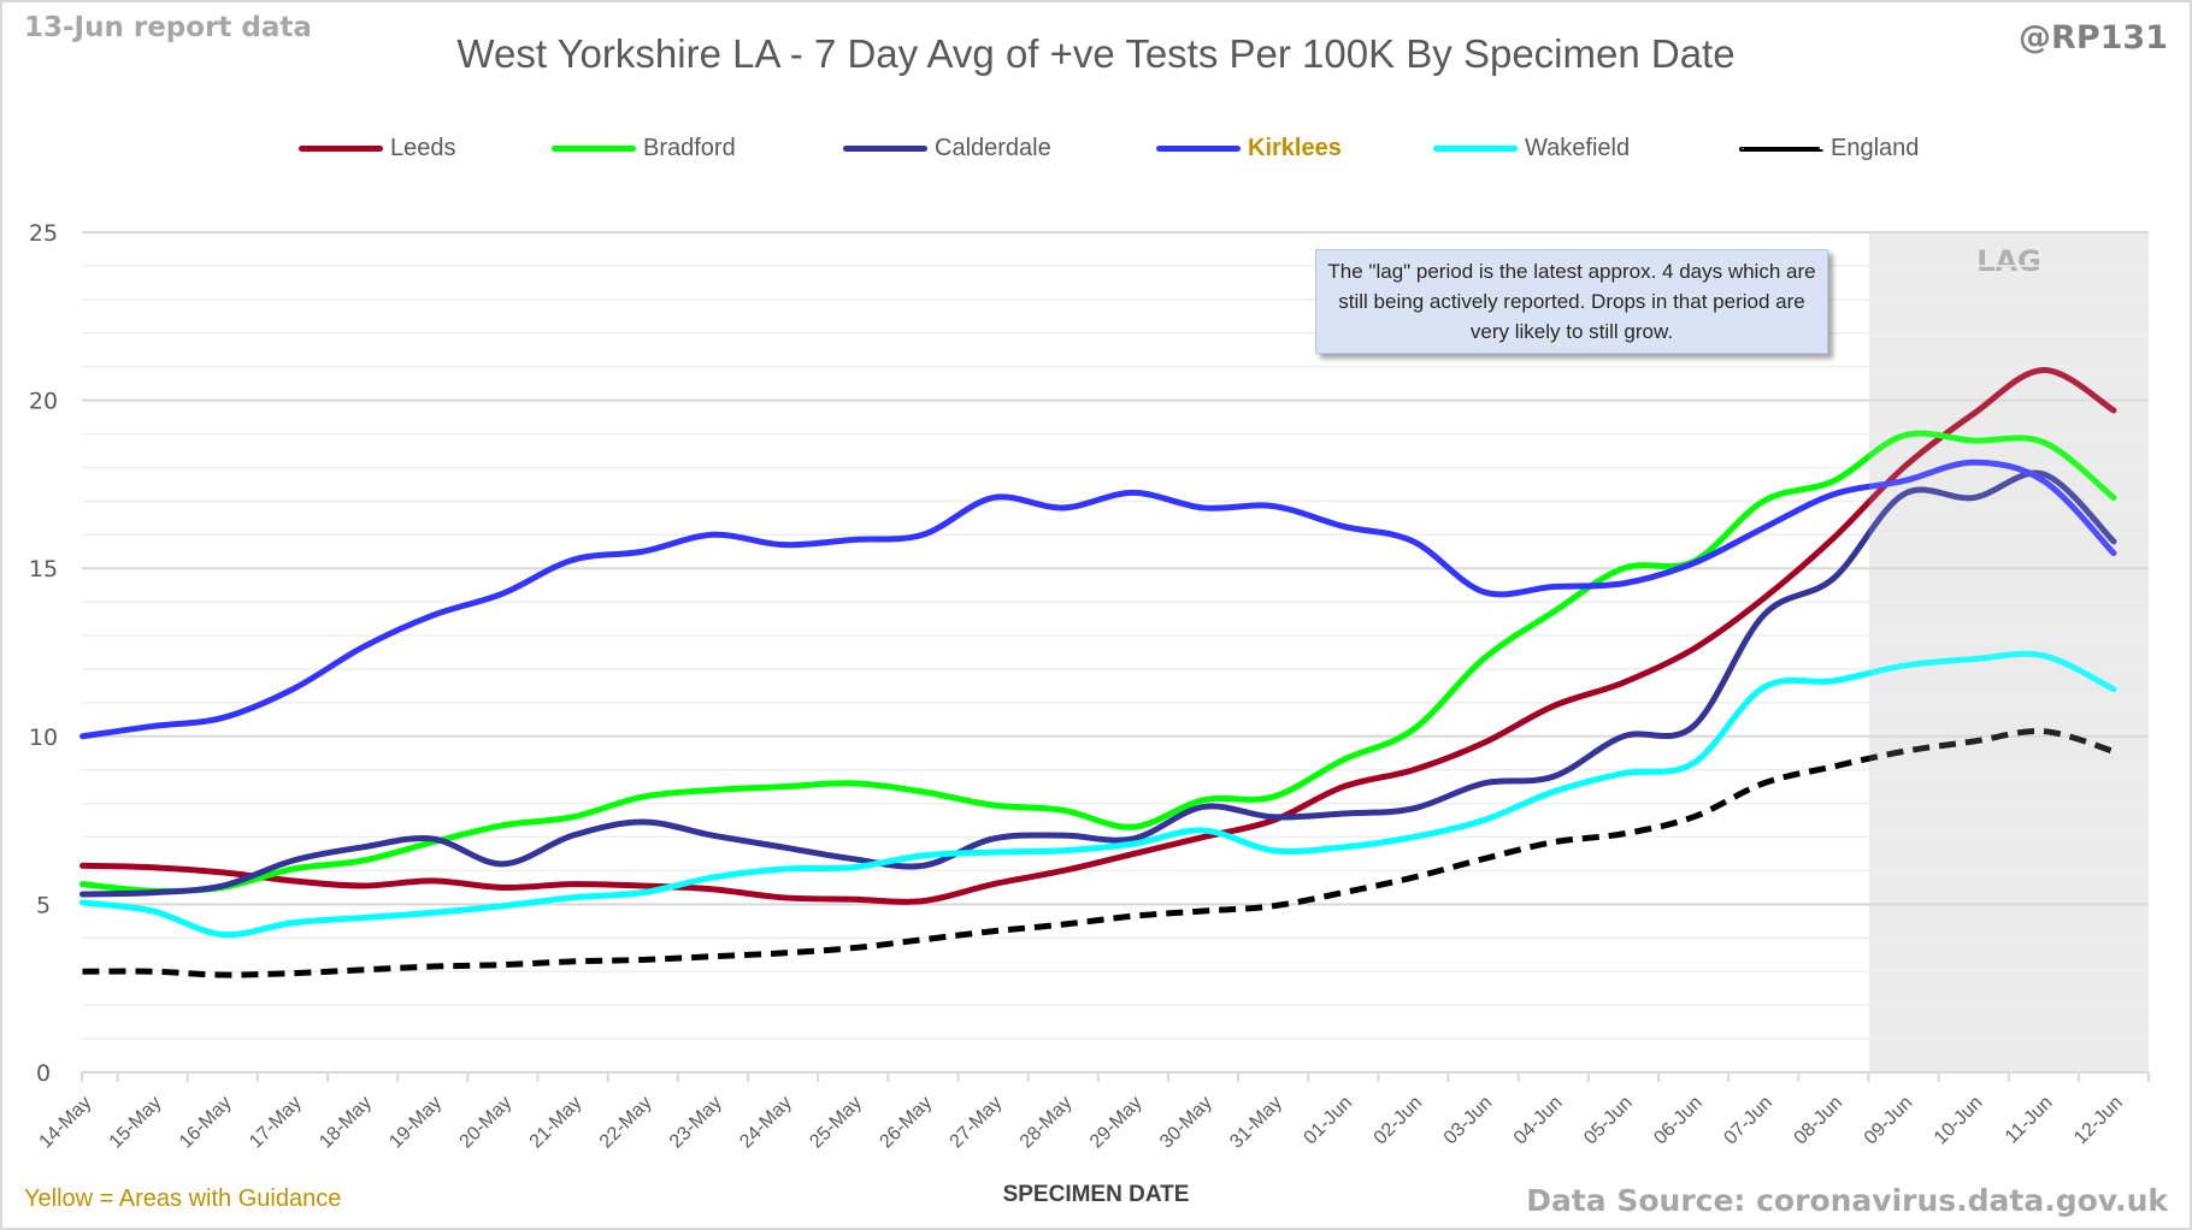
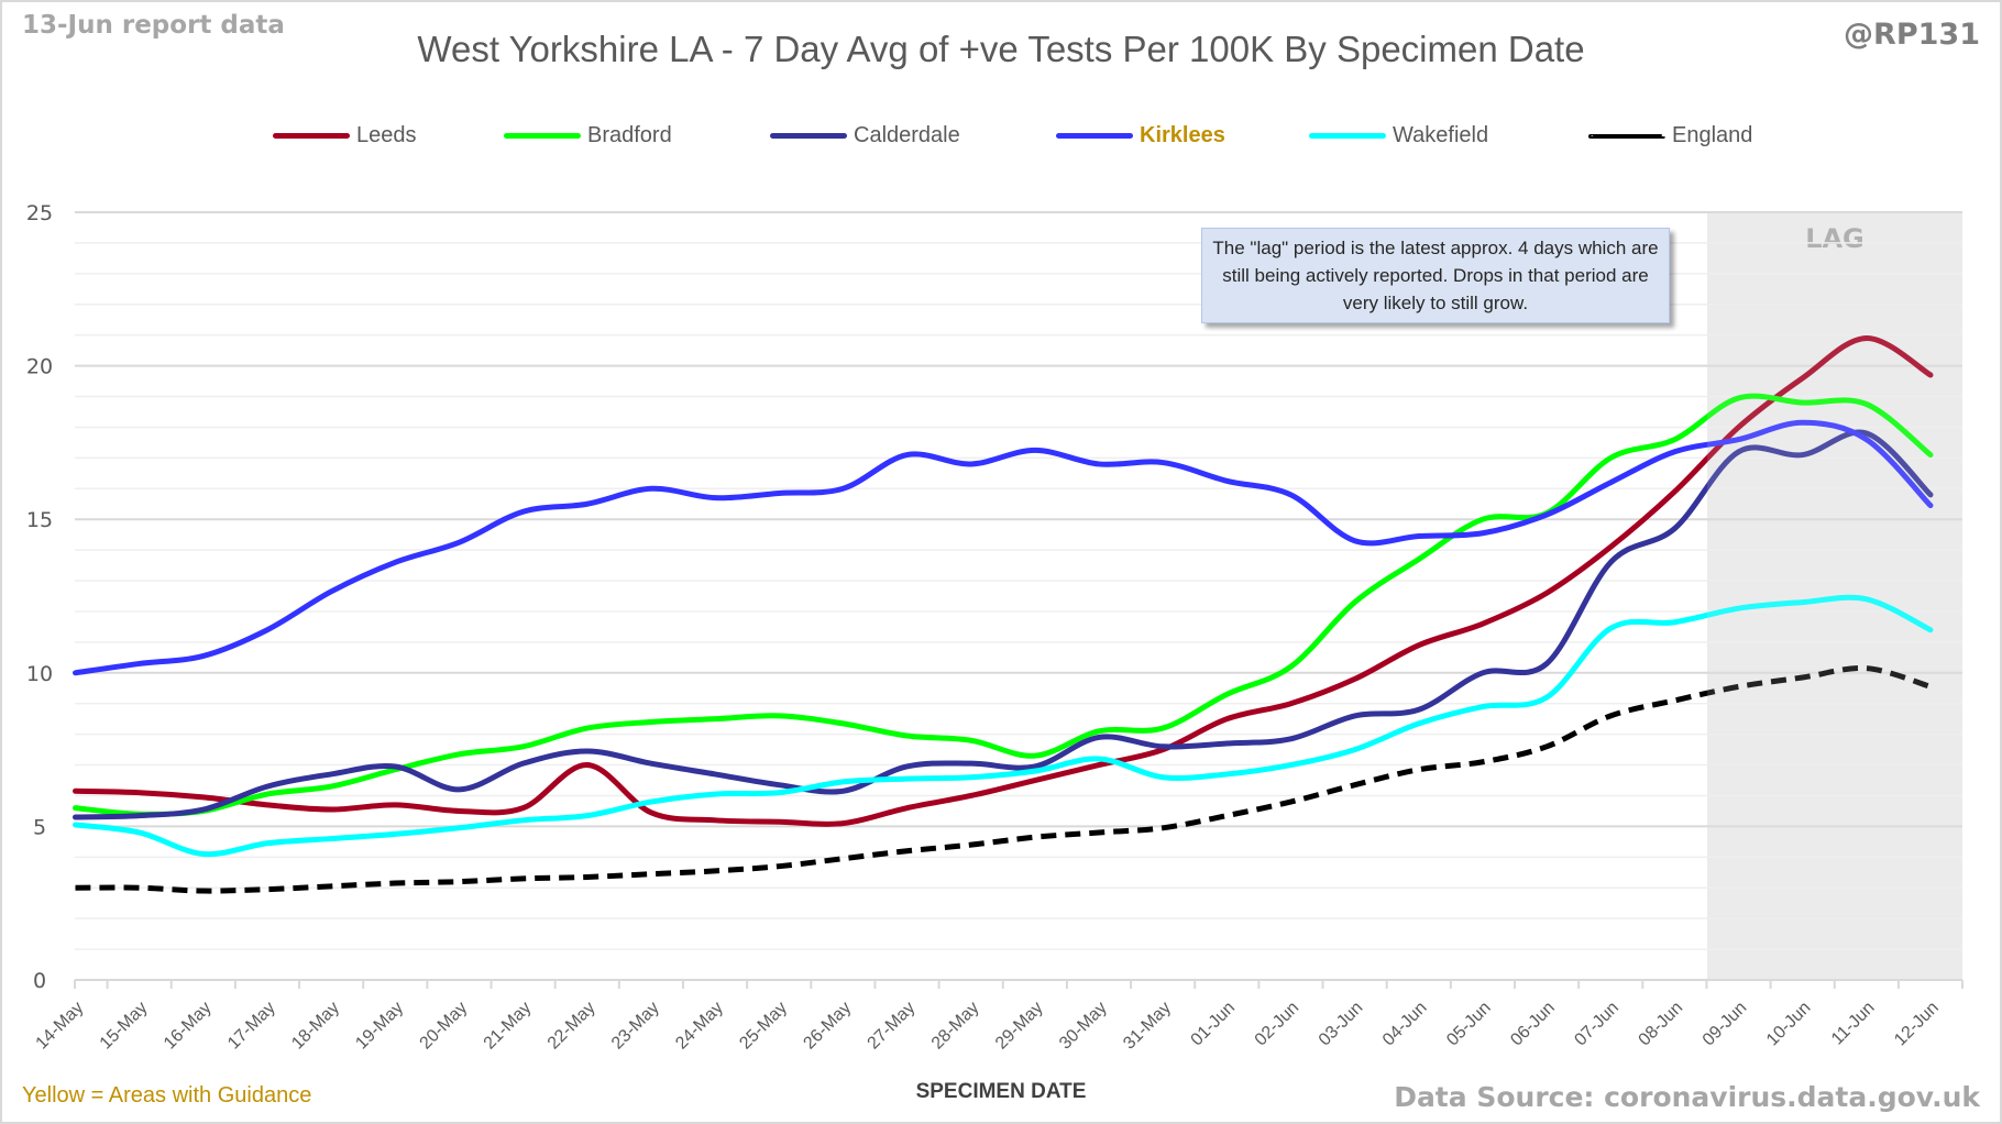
Leeds/22-May: 5.5 -> 7.0
